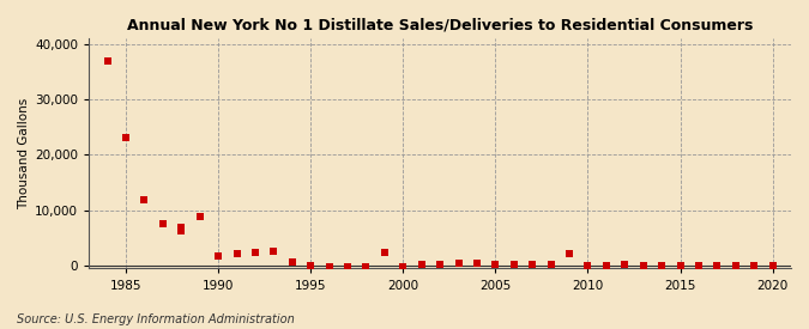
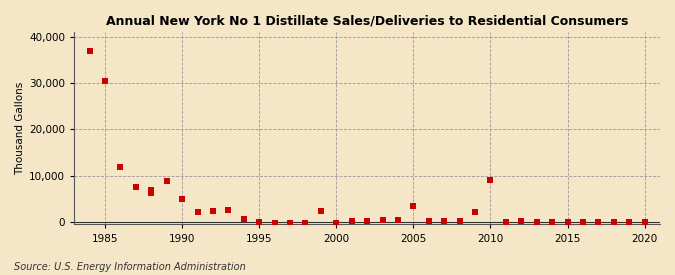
1985: 23,000 -> 30,500
1990: 1,800 -> 5,000
2005: 200 -> 3,500
2010: 100 -> 9,000
